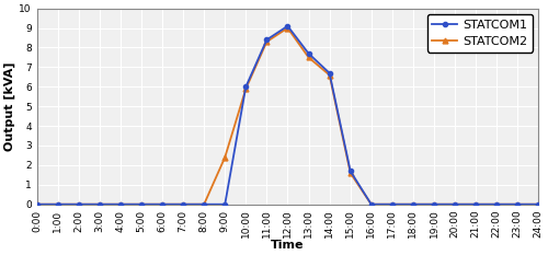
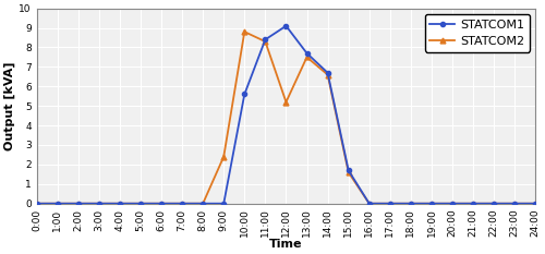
STATCOM1/10:00: 6.0 -> 5.6
STATCOM2/10:00: 5.9 -> 8.8
STATCOM2/12:00: 9.0 -> 5.2
